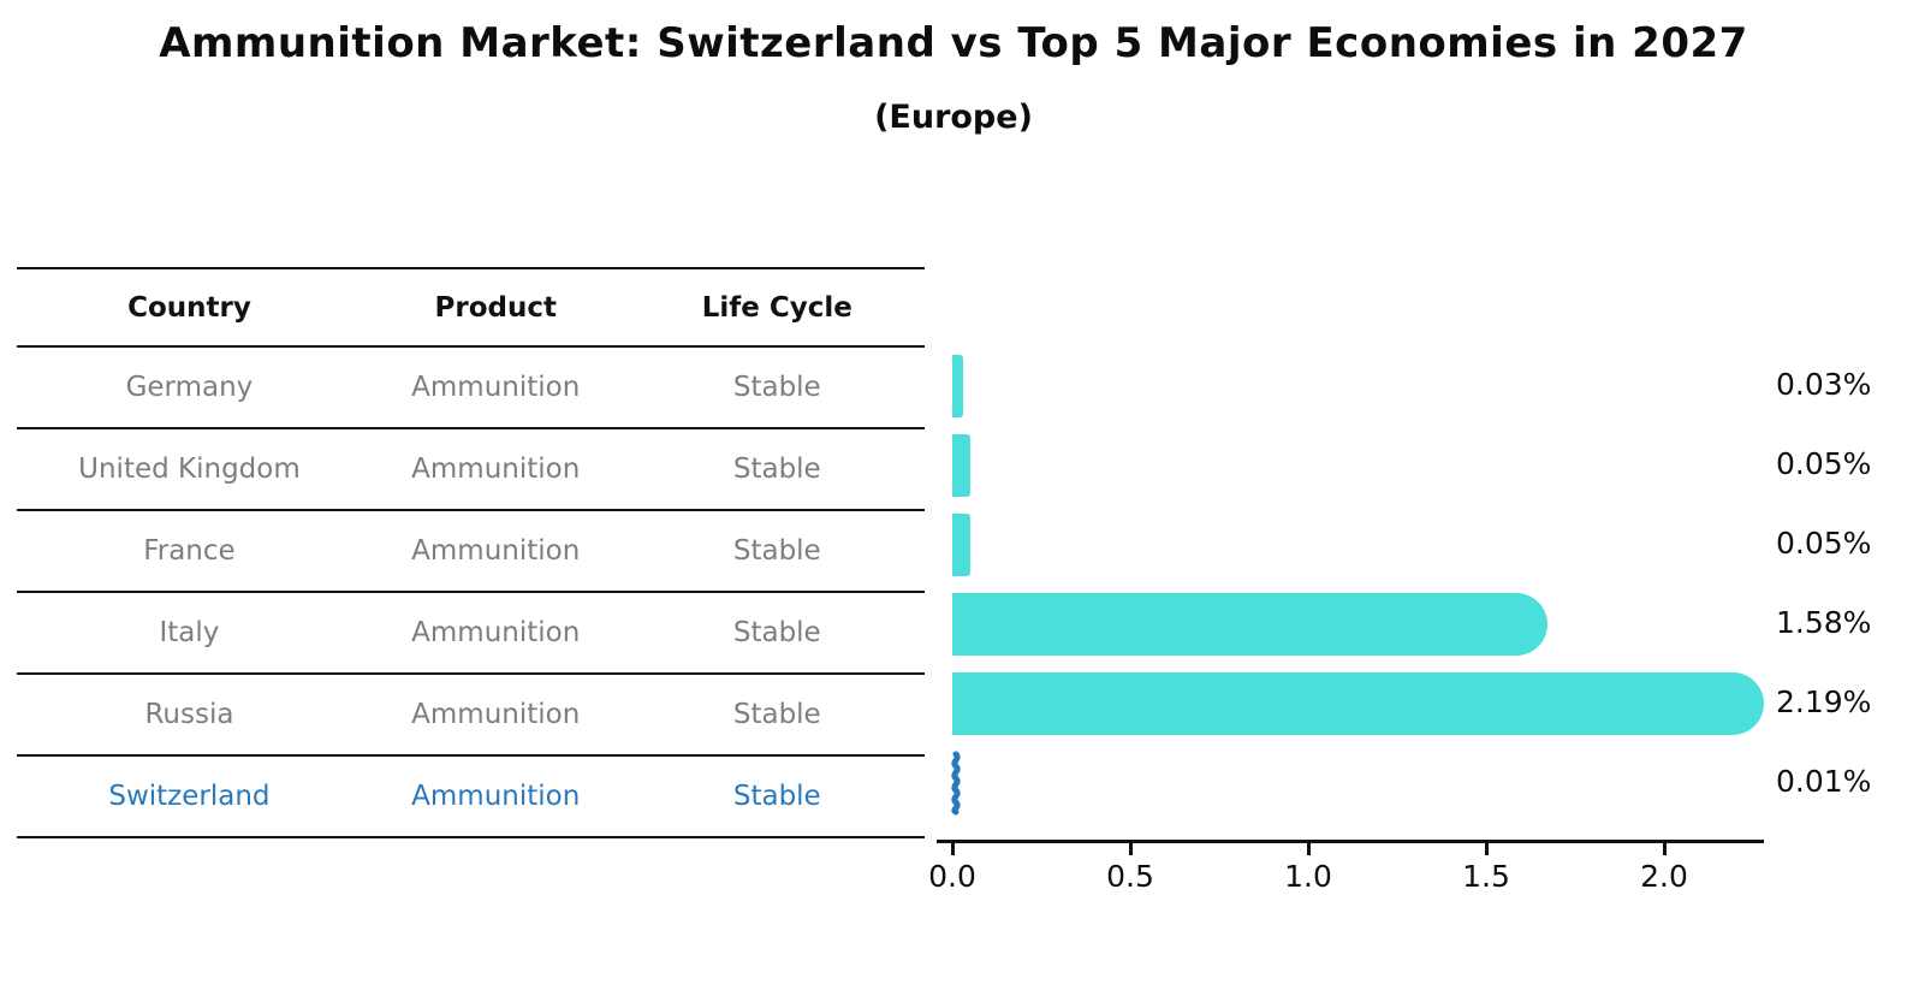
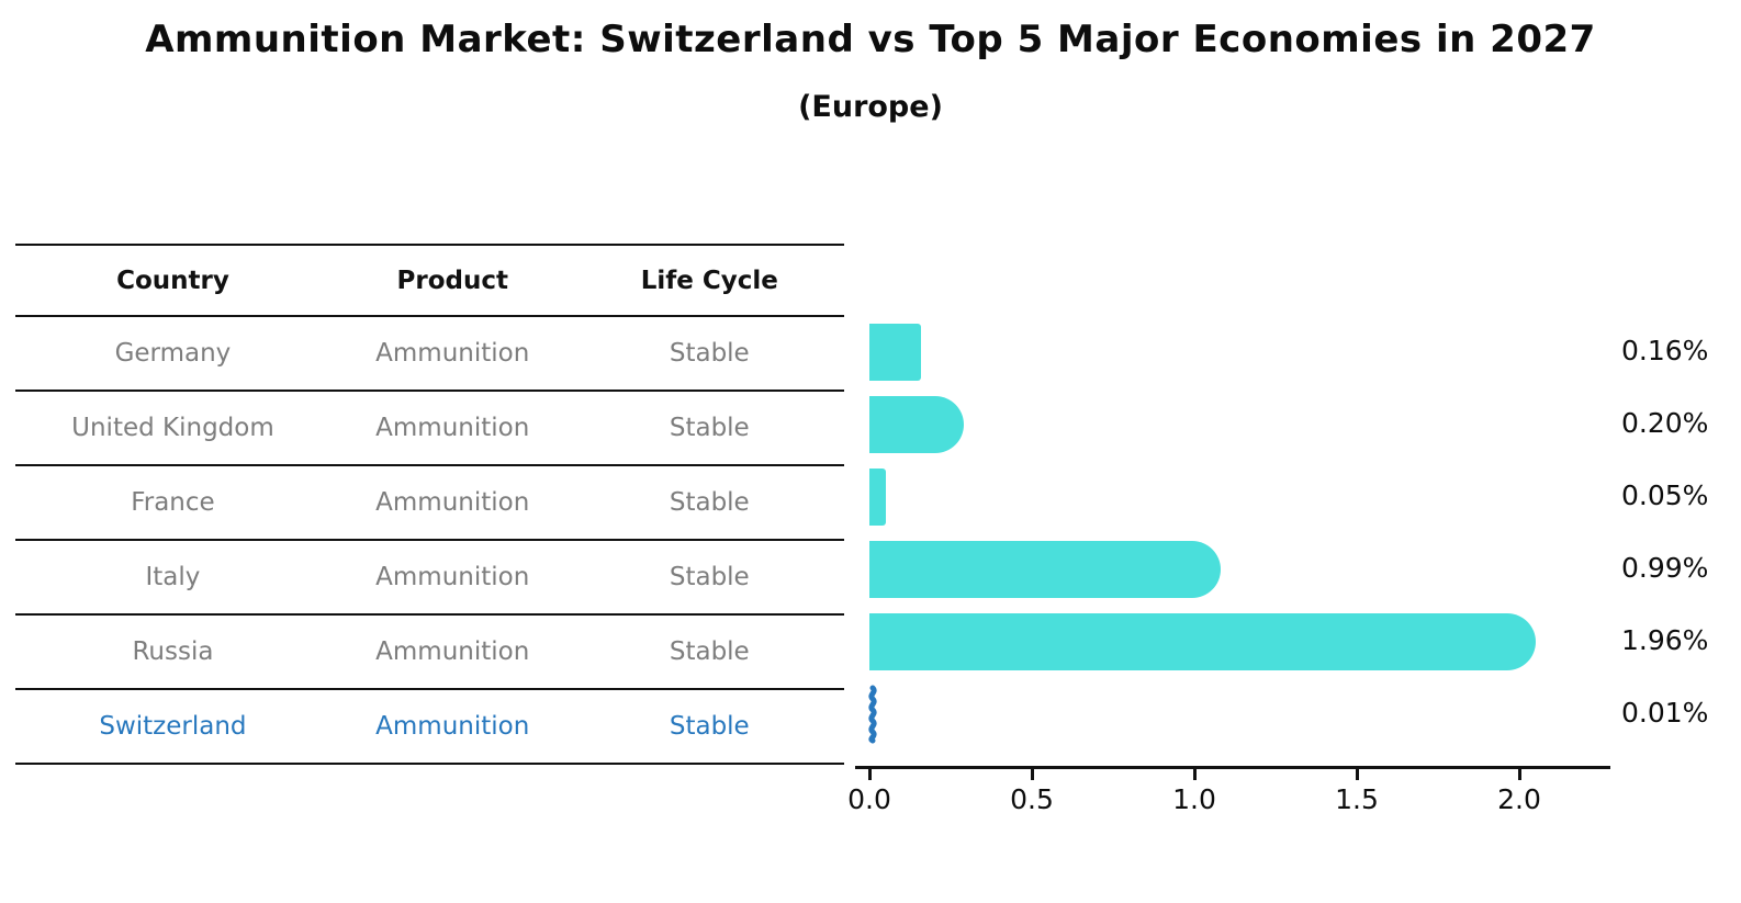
Germany: 0.03% -> 0.16%
United Kingdom: 0.05% -> 0.20%
Italy: 1.58% -> 0.99%
Russia: 2.19% -> 1.96%
